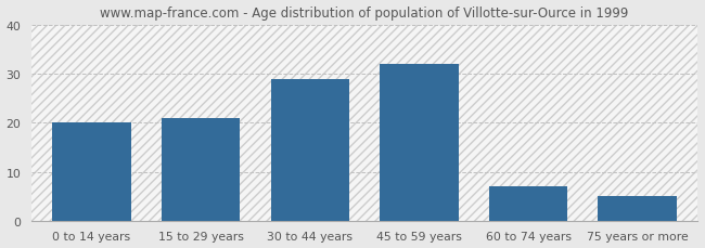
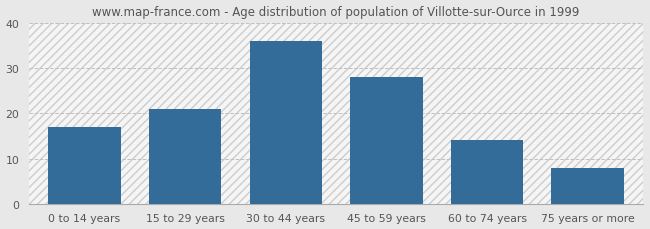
0 to 14 years: 20 -> 17
30 to 44 years: 29 -> 36
45 to 59 years: 32 -> 28
60 to 74 years: 7 -> 14
75 years or more: 5 -> 8
